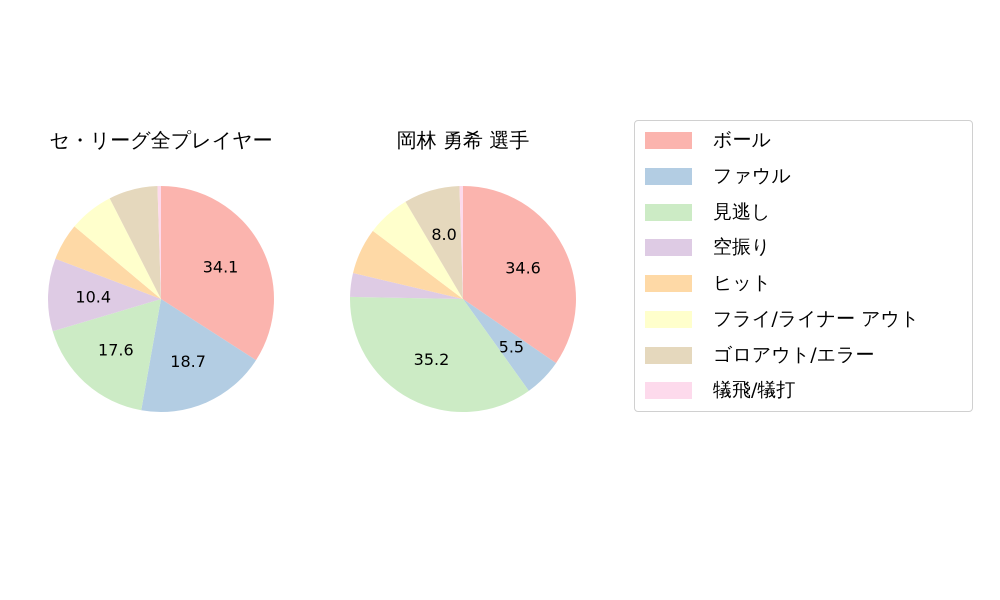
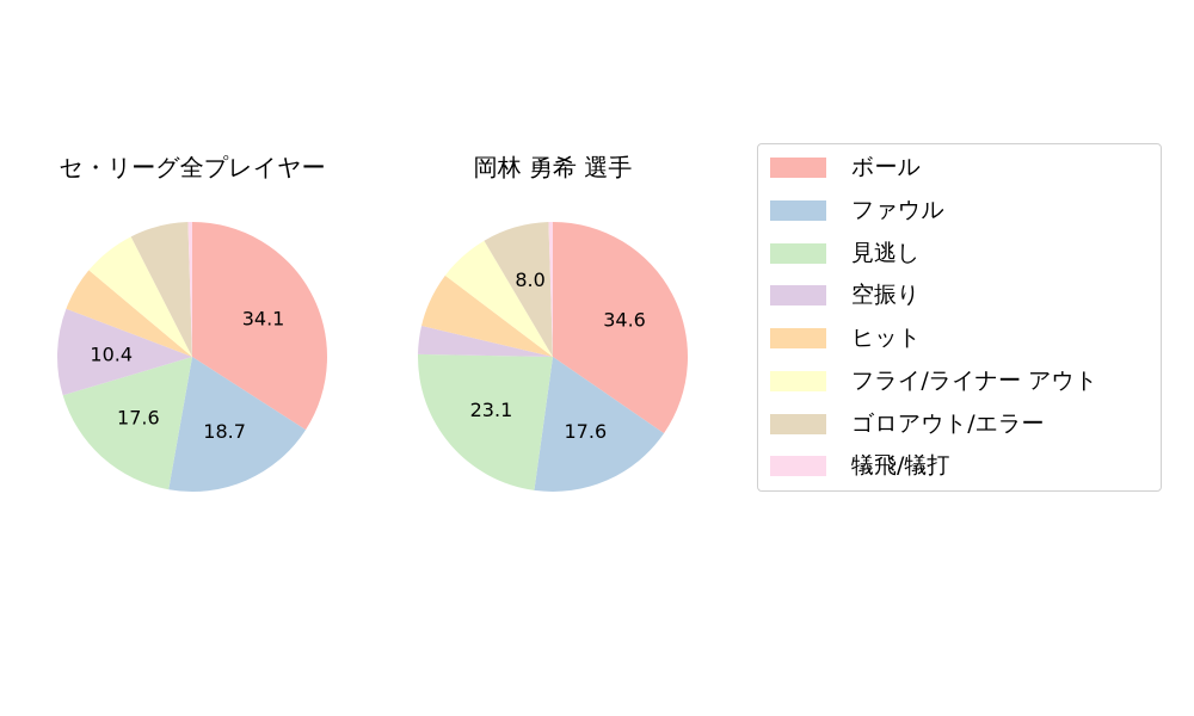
岡林 勇希 選手/ファウル: 5.5 -> 17.6
岡林 勇希 選手/見逃し: 35.2 -> 23.1
